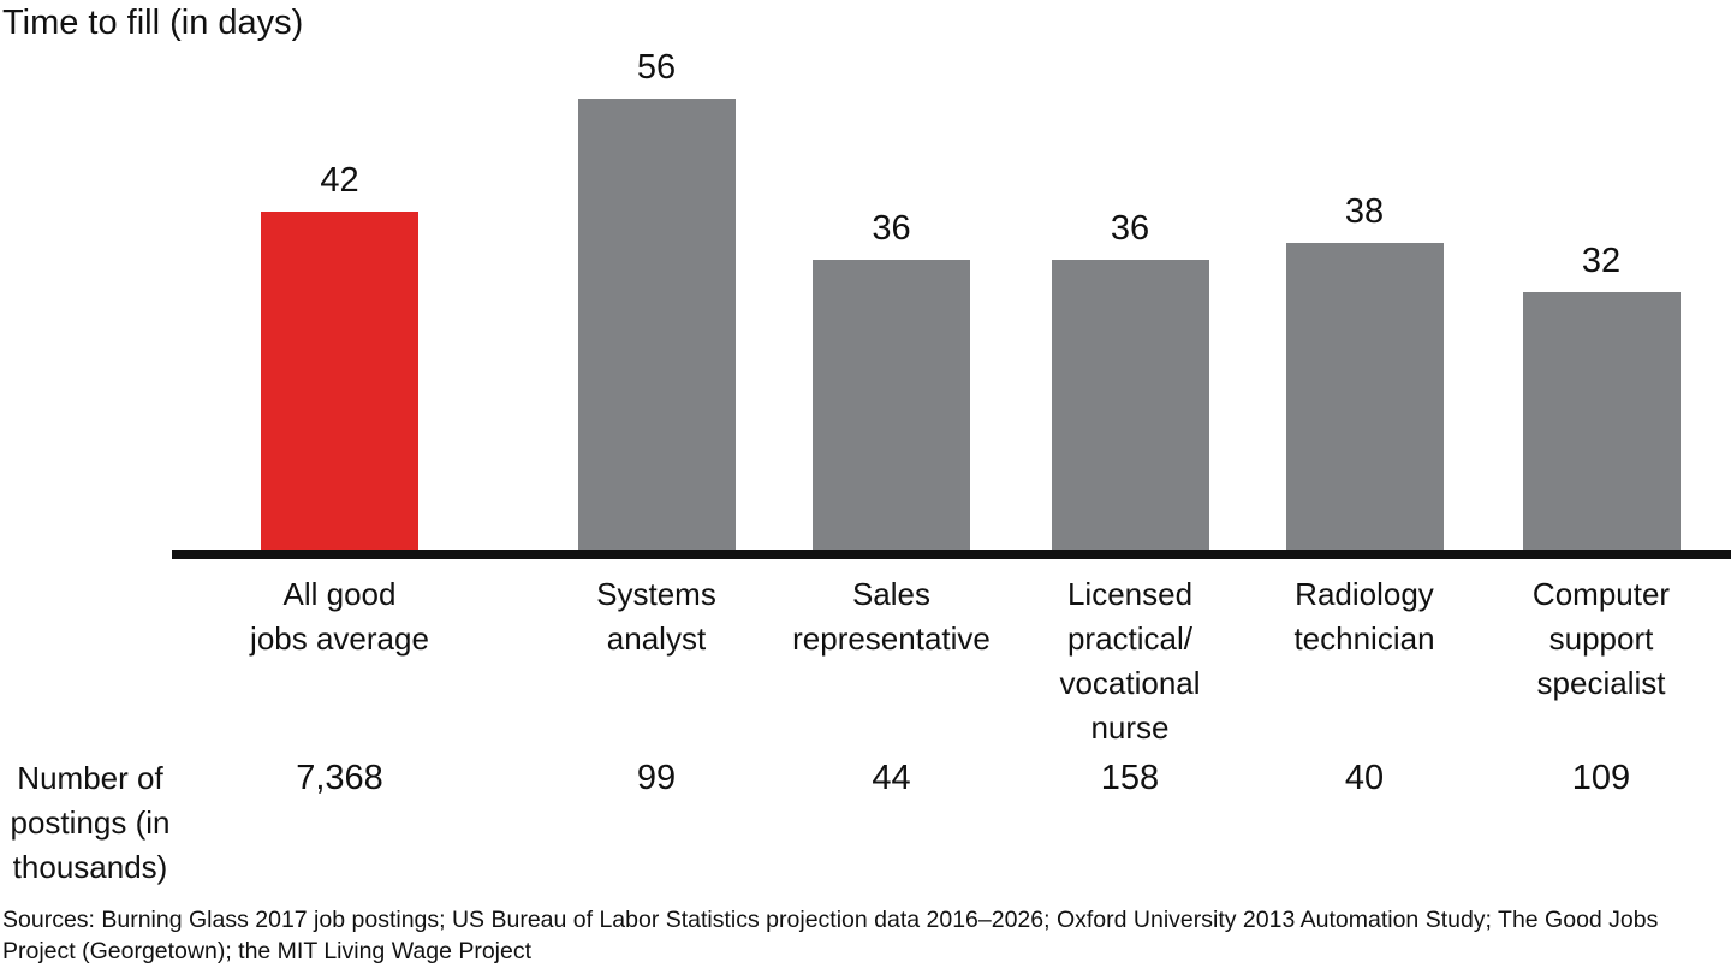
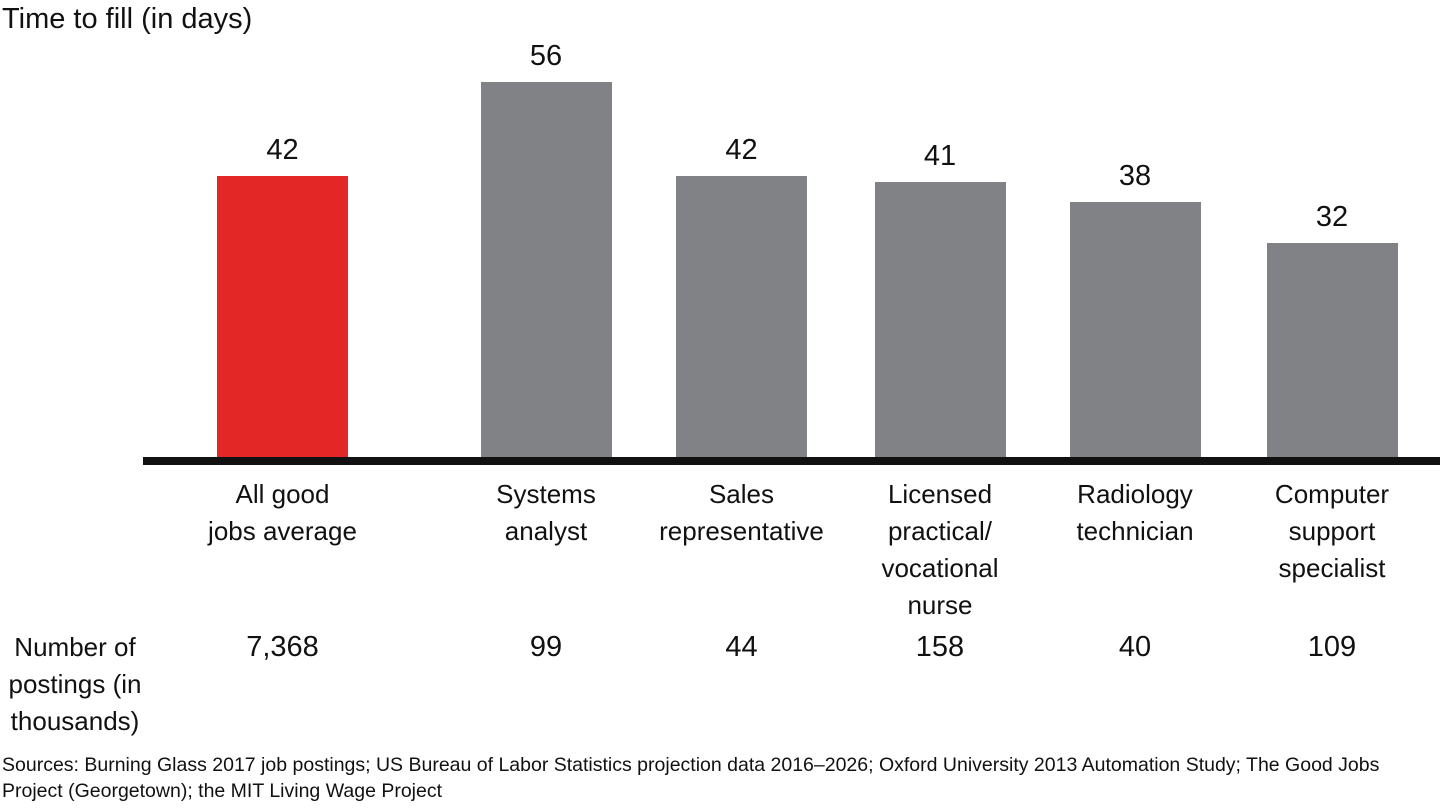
Sales representative: 36 -> 42
Licensed practical/ vocational nurse: 36 -> 41
